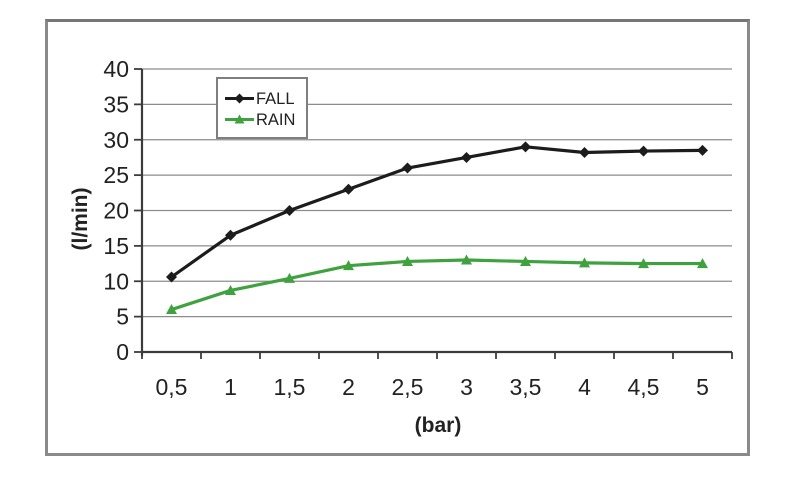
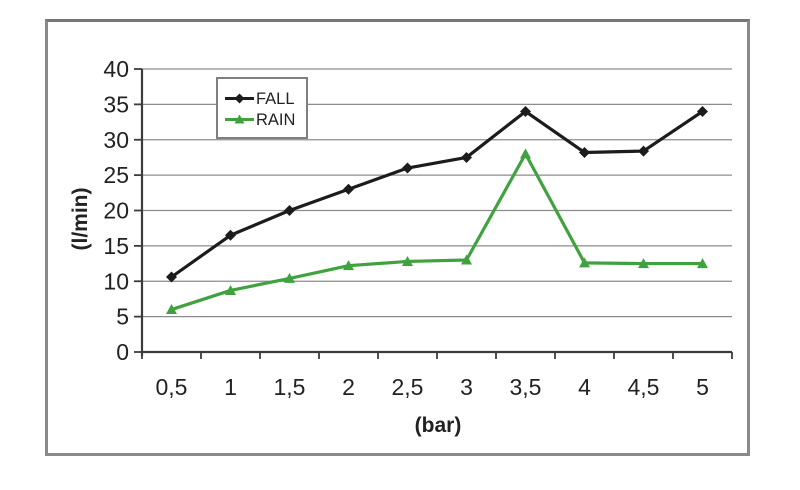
FALL/3,5: 29 -> 34
RAIN/3,5: 13 -> 28
FALL/5: 28 -> 34
